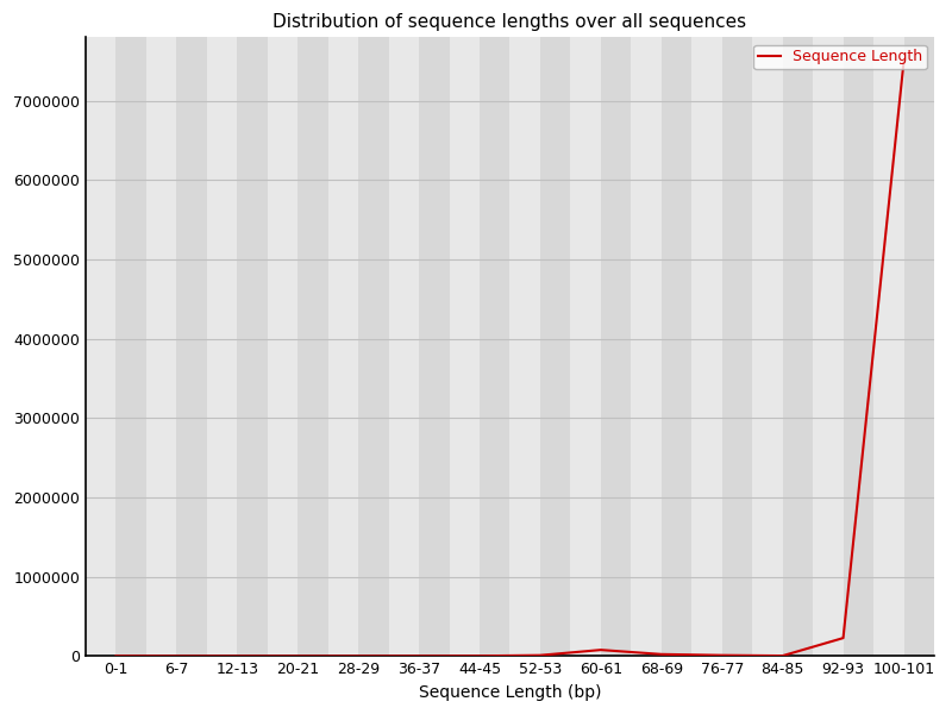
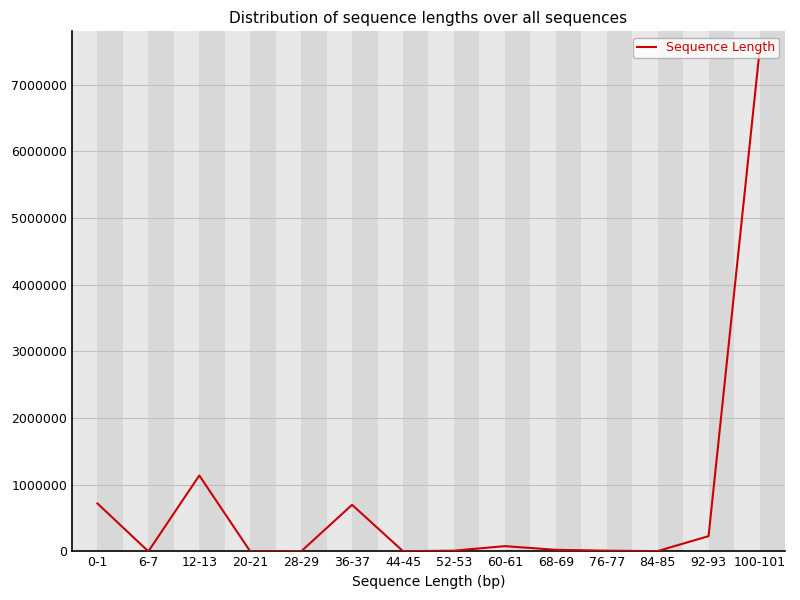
0-1: 0 -> 720000
12-13: 0 -> 1140000
36-37: 0 -> 700000
